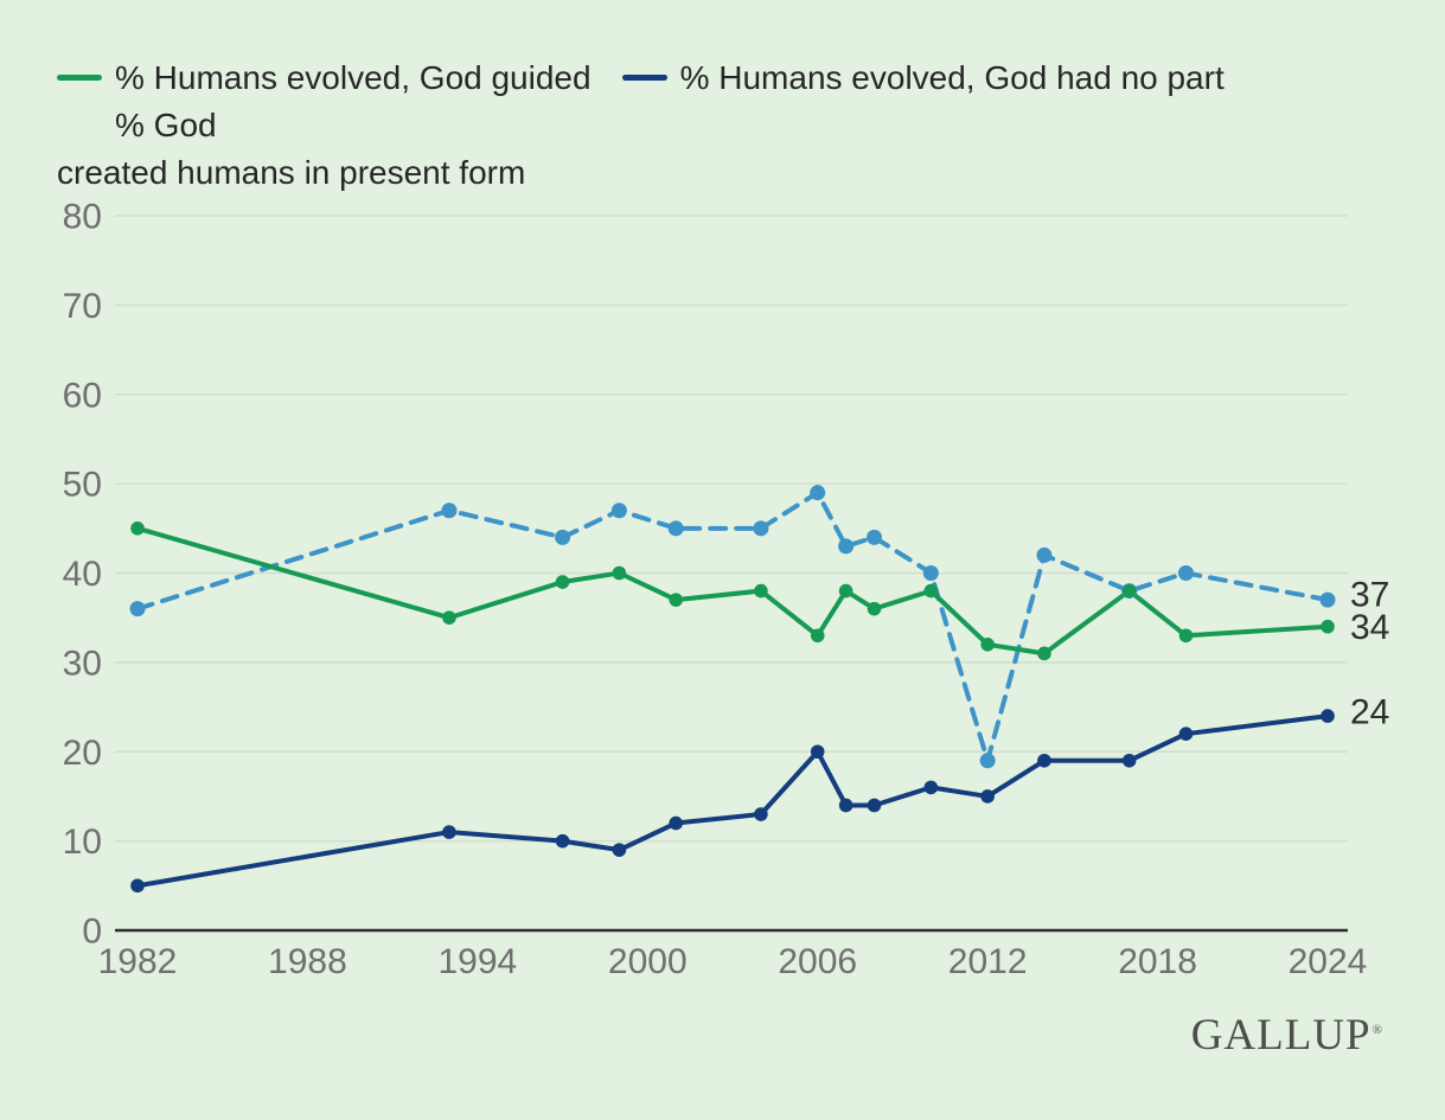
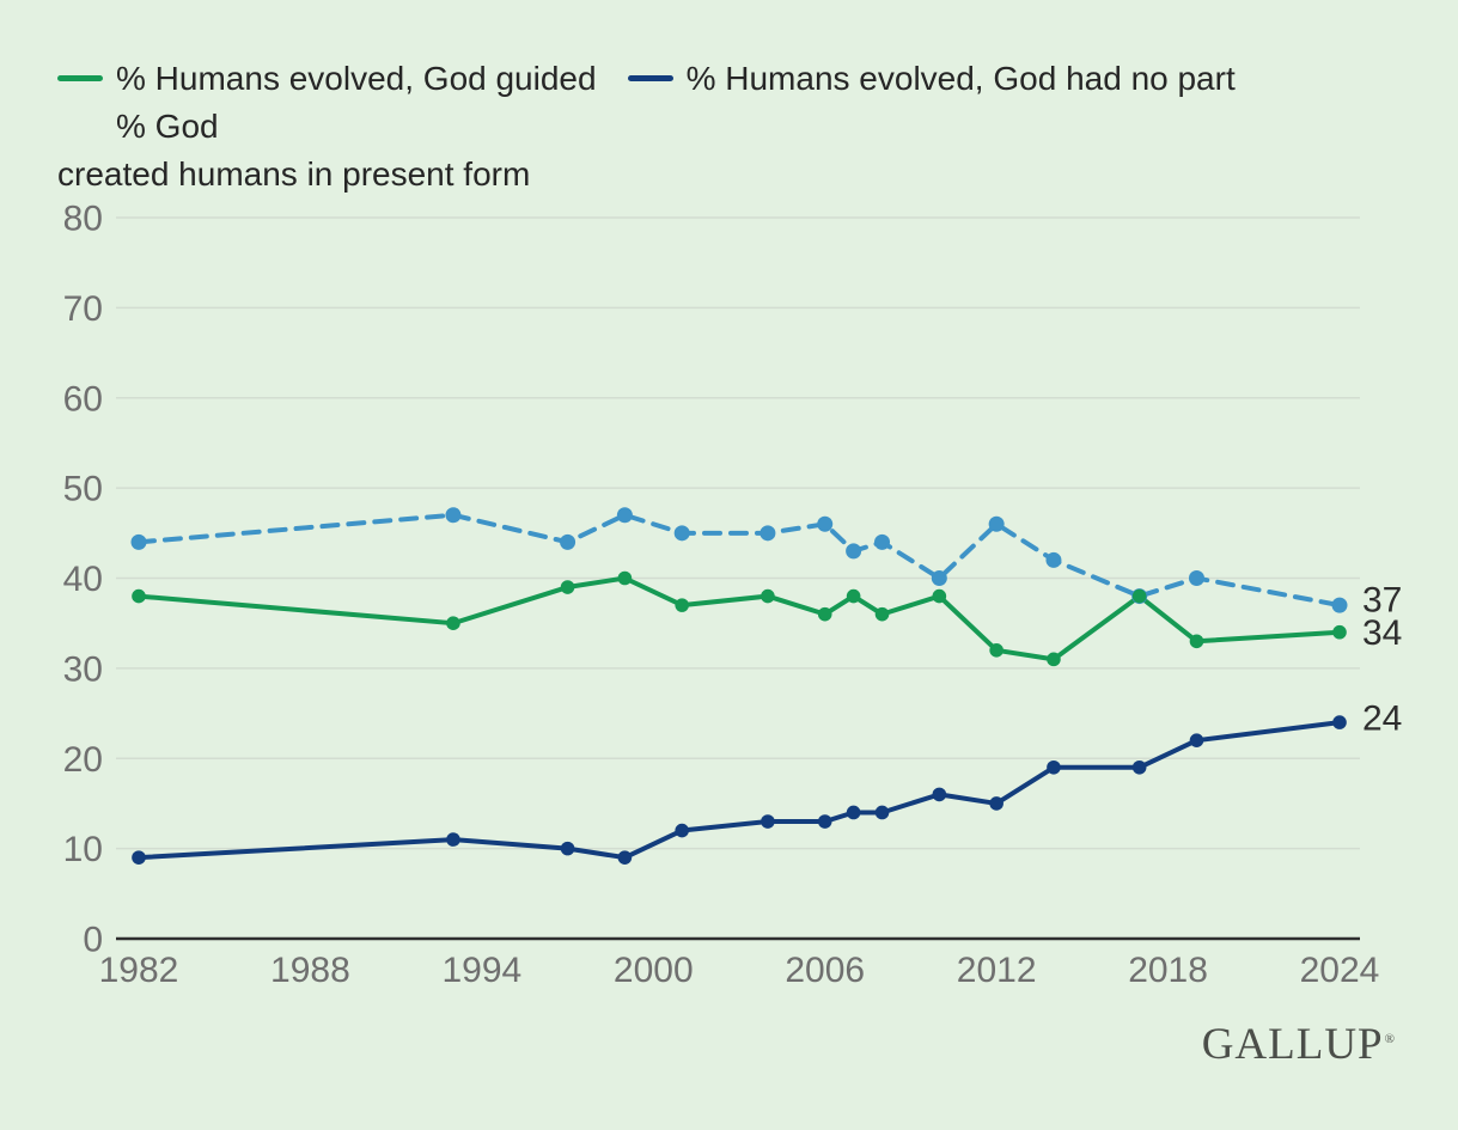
% God created humans in present form/1982: 36 -> 44
% Humans evolved, God guided/1982: 45 -> 38
% Humans evolved, God had no part/1982: 5 -> 9
% God created humans in present form/2006: 49 -> 46
% Humans evolved, God guided/2006: 33 -> 36
% Humans evolved, God had no part/2006: 20 -> 13
% God created humans in present form/2012: 19 -> 46
